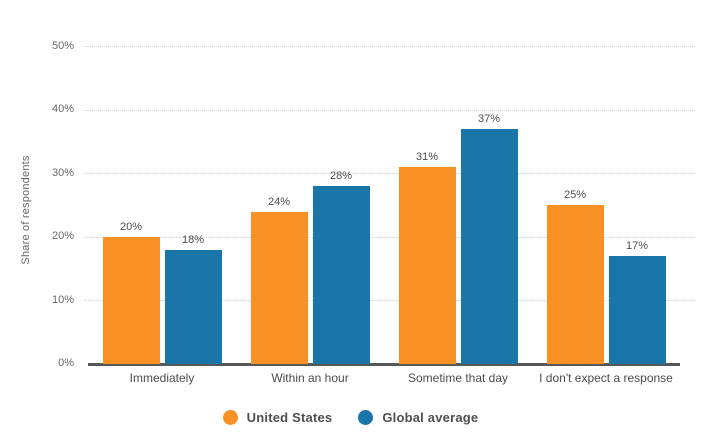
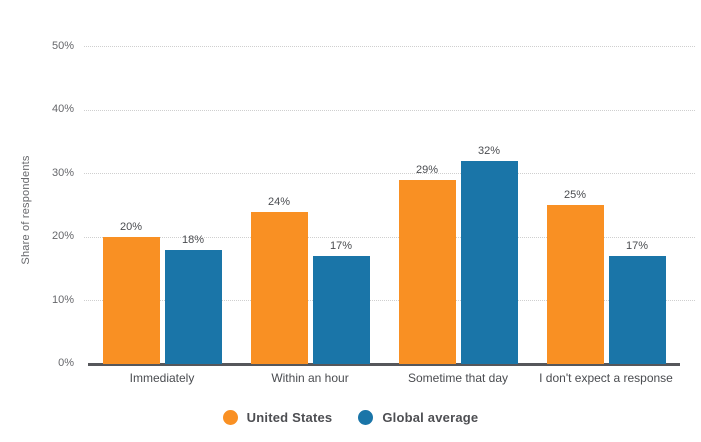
Global average/Within an hour: 28% -> 17%
United States/Sometime that day: 31% -> 29%
Global average/Sometime that day: 37% -> 32%
